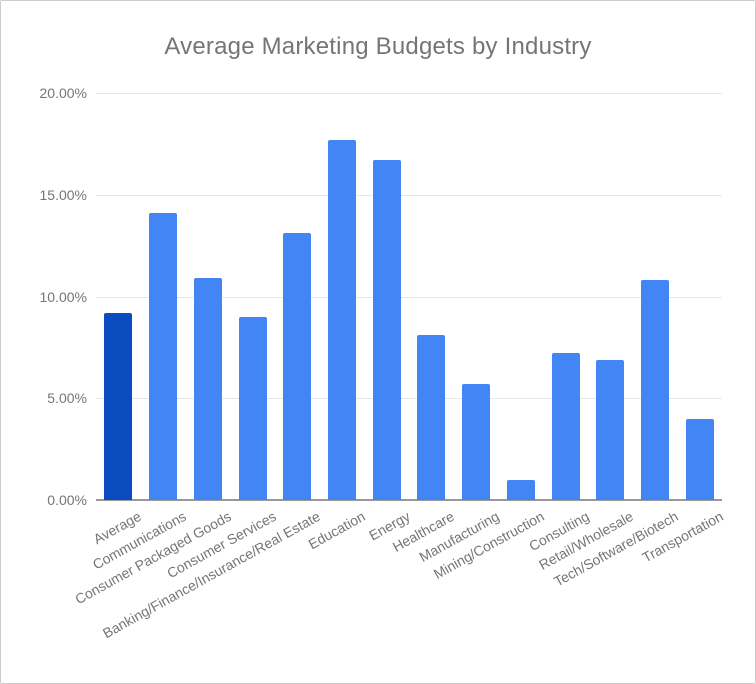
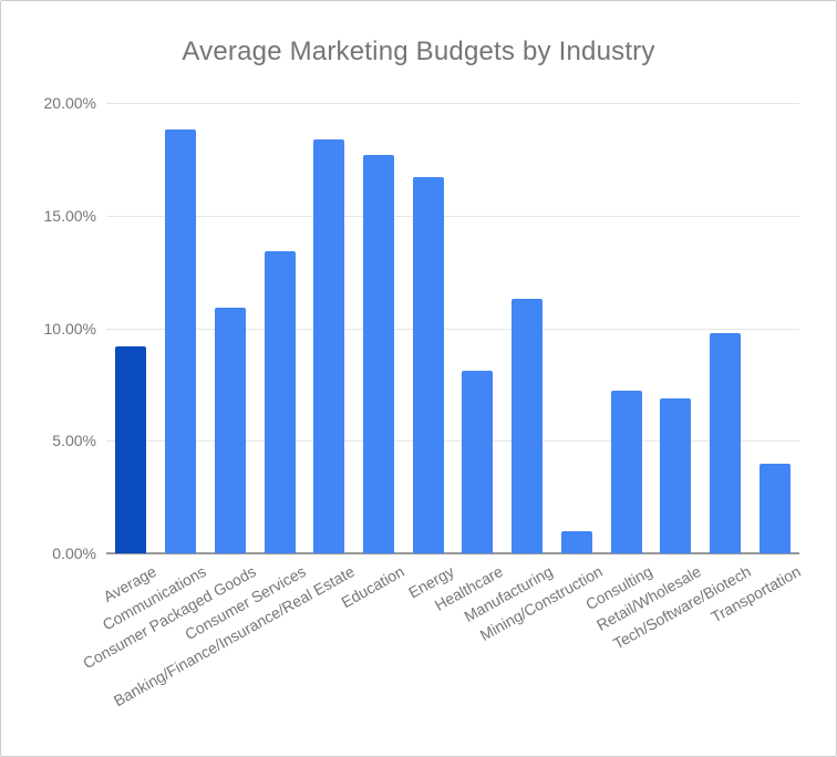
Communications: 14.1% -> 18.8%
Consumer Services: 9.0% -> 13.4%
Banking/Finance/Insurance/Real Estate: 13.1% -> 18.4%
Manufacturing: 5.7% -> 11.3%
Tech/Software/Biotech: 10.8% -> 9.8%
